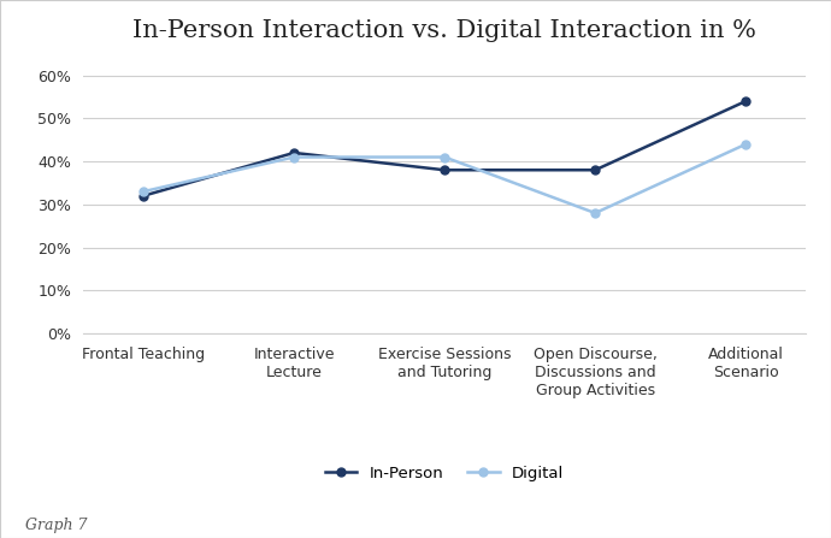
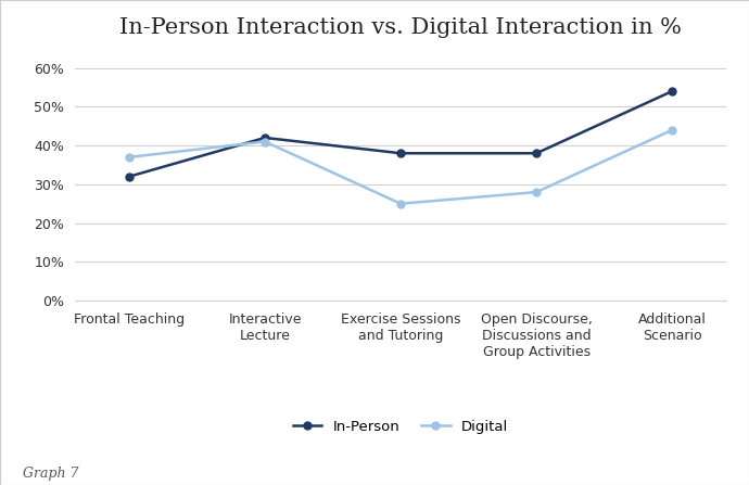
Digital/Frontal Teaching: 33% -> 37%
Digital/Exercise Sessions and Tutoring: 41% -> 25%
